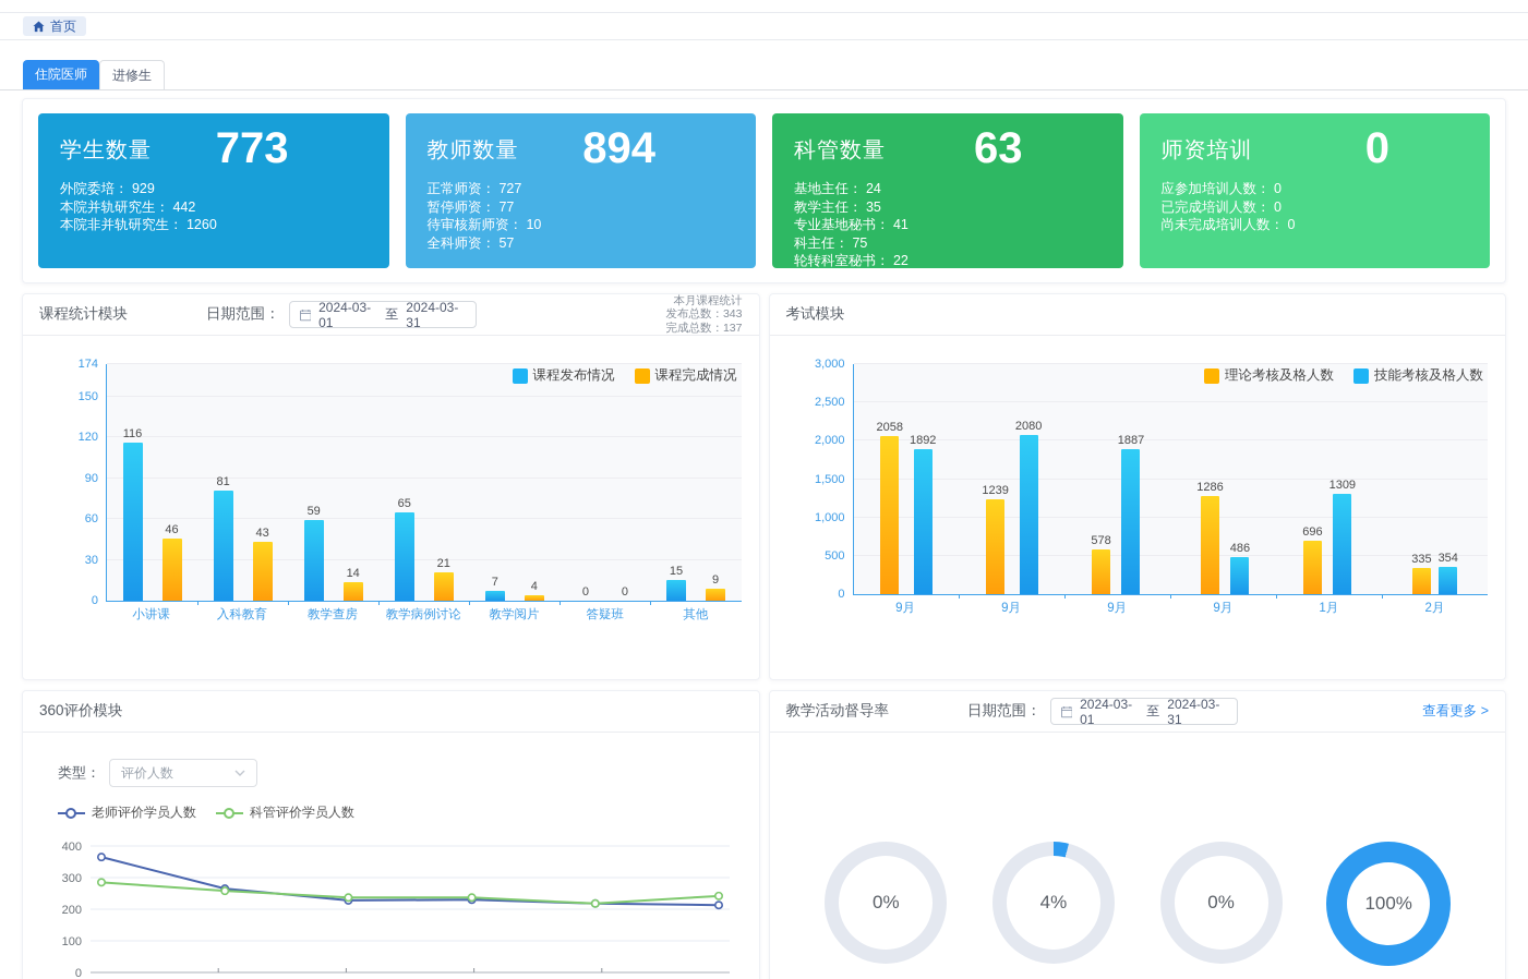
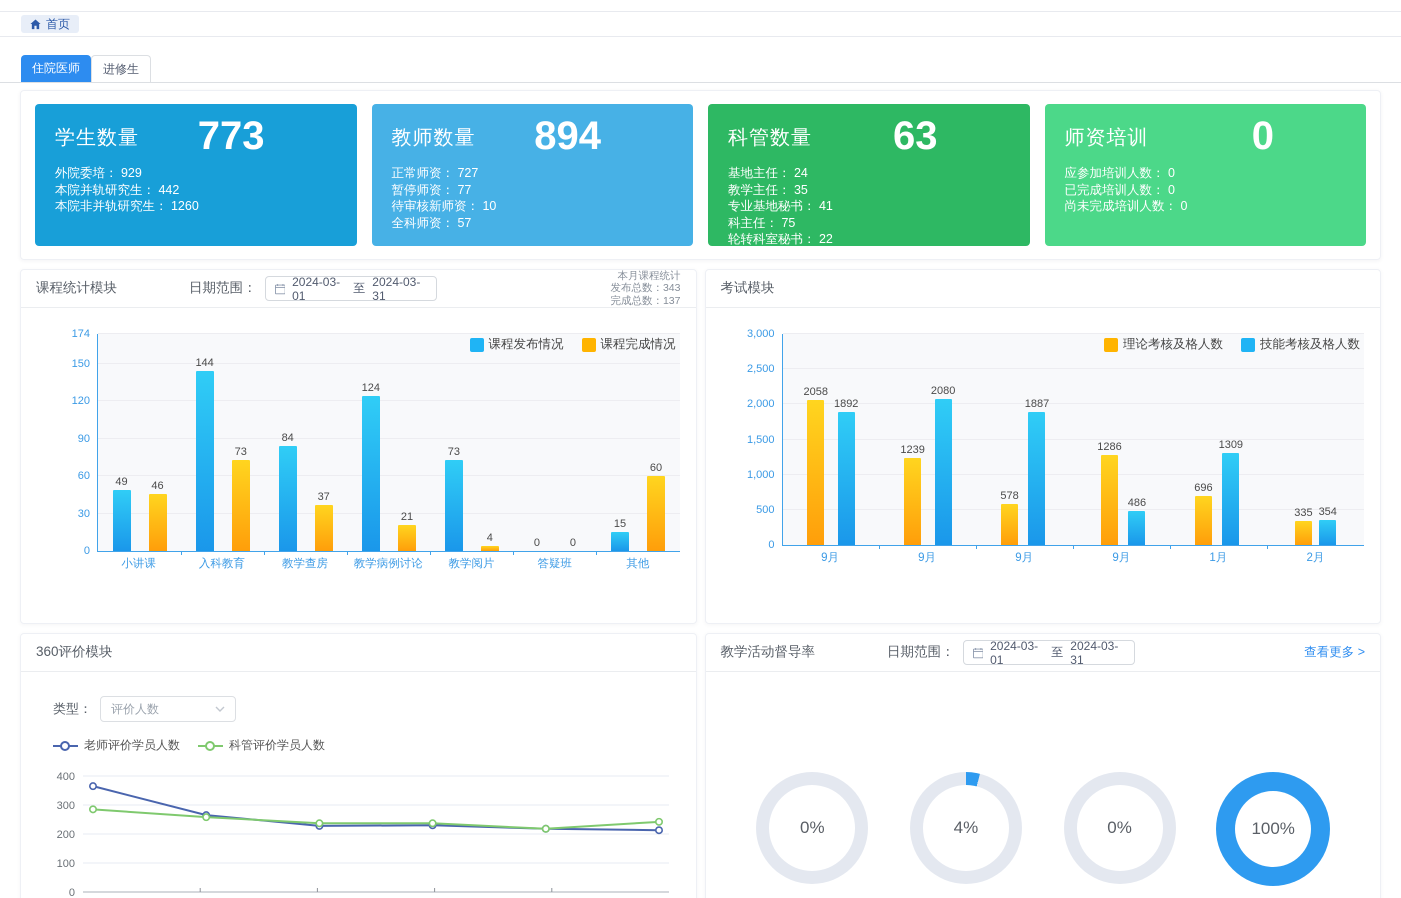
课程统计模块/课程发布情况/小讲课: 116 -> 49
课程统计模块/课程发布情况/入科教育: 81 -> 144
课程统计模块/课程完成情况/入科教育: 43 -> 73
课程统计模块/课程发布情况/教学查房: 59 -> 84
课程统计模块/课程完成情况/教学查房: 14 -> 37
课程统计模块/课程发布情况/教学病例讨论: 65 -> 124
课程统计模块/课程发布情况/教学阅片: 7 -> 73
课程统计模块/课程完成情况/其他: 9 -> 60
